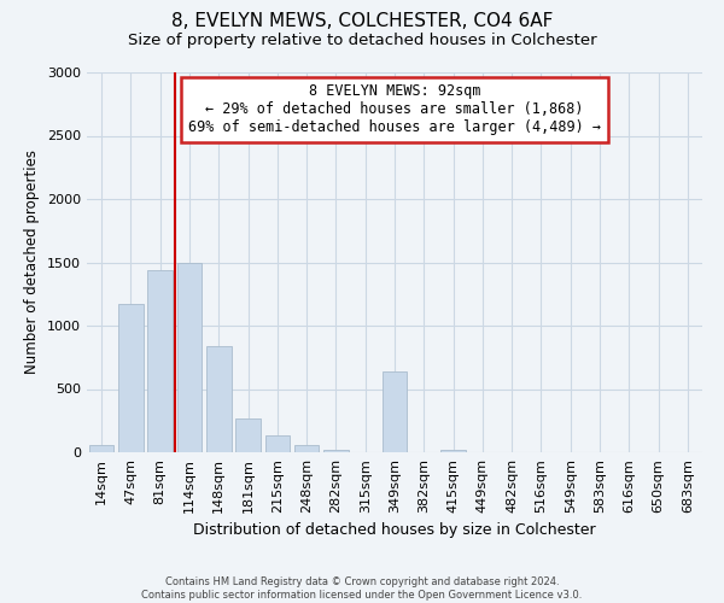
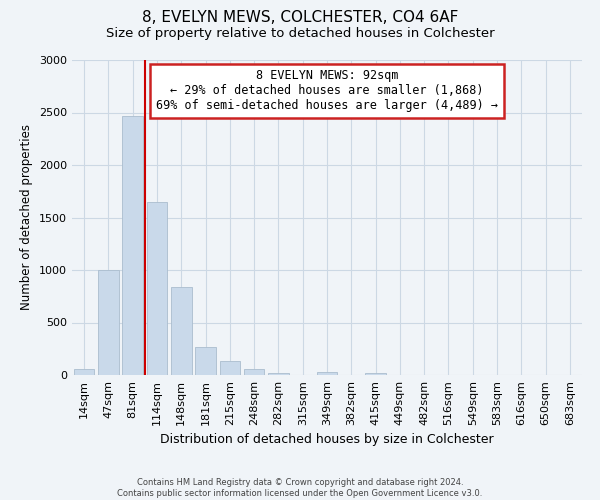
47sqm: 1170 -> 1000
81sqm: 1440 -> 2470
114sqm: 1500 -> 1650
349sqm: 640 -> 30
